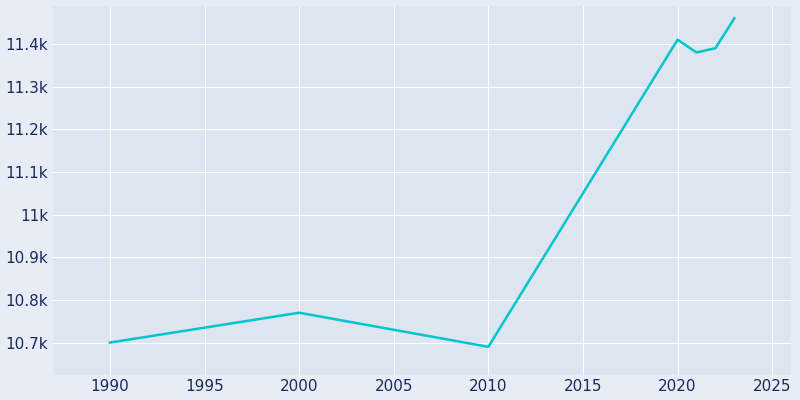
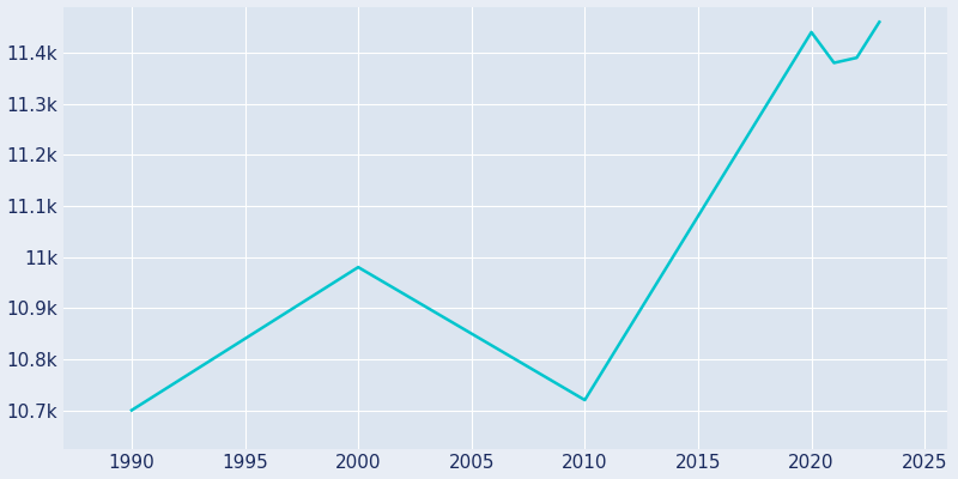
2000: 10.77k -> 10.98k
2010: 10.69k -> 10.72k
2020: 11.41k -> 11.44k
